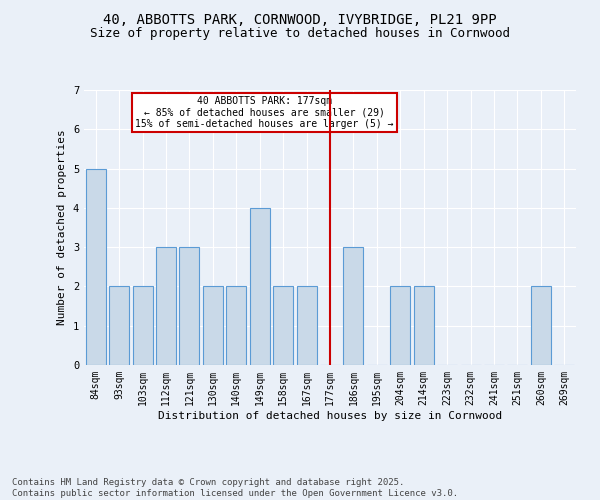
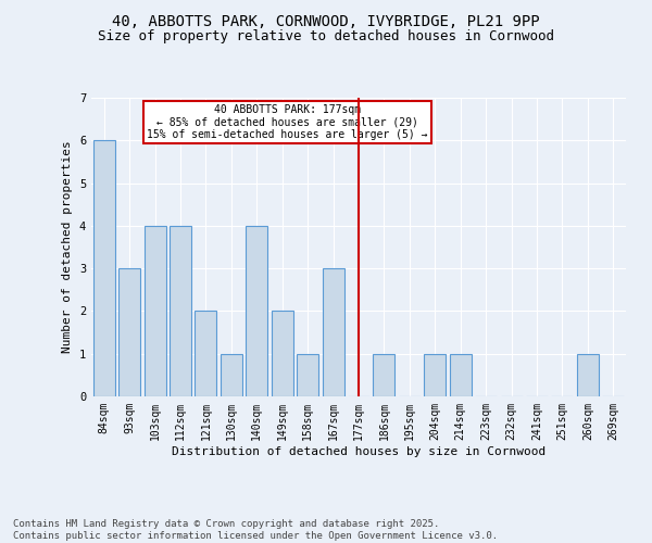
84sqm: 5 -> 6
93sqm: 2 -> 3
103sqm: 2 -> 4
112sqm: 3 -> 4
121sqm: 3 -> 2
130sqm: 2 -> 1
140sqm: 2 -> 4
149sqm: 4 -> 2
158sqm: 2 -> 1
167sqm: 2 -> 3
186sqm: 3 -> 1
204sqm: 2 -> 1
214sqm: 2 -> 1
260sqm: 2 -> 1
